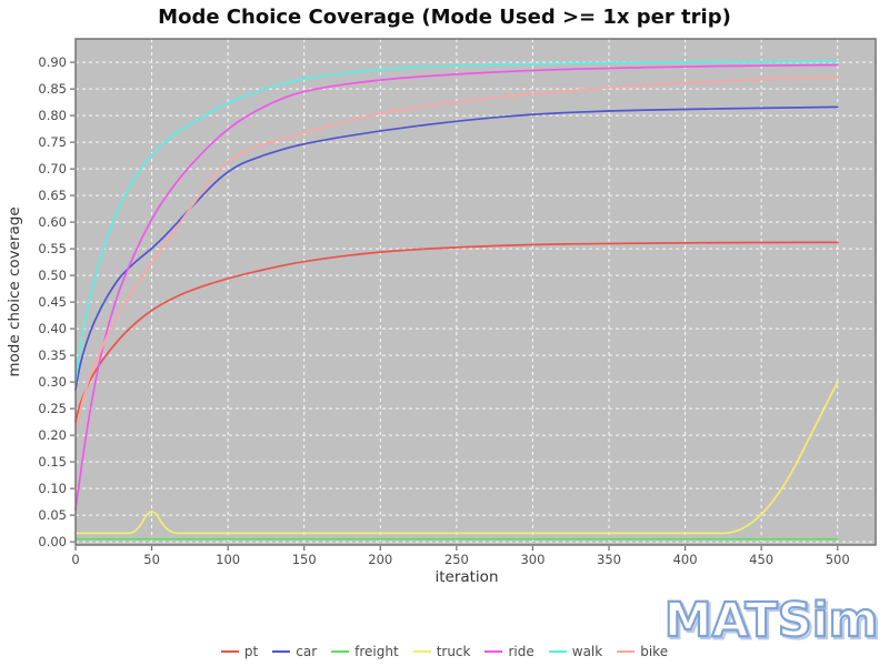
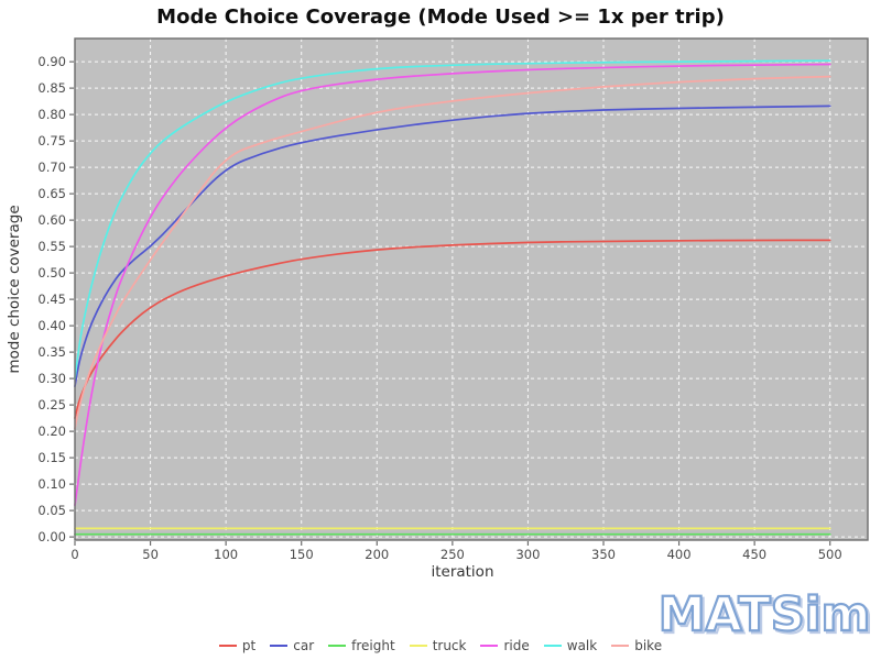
truck/50: 0.07 -> 0.02
truck/500: 0.30 -> 0.02
